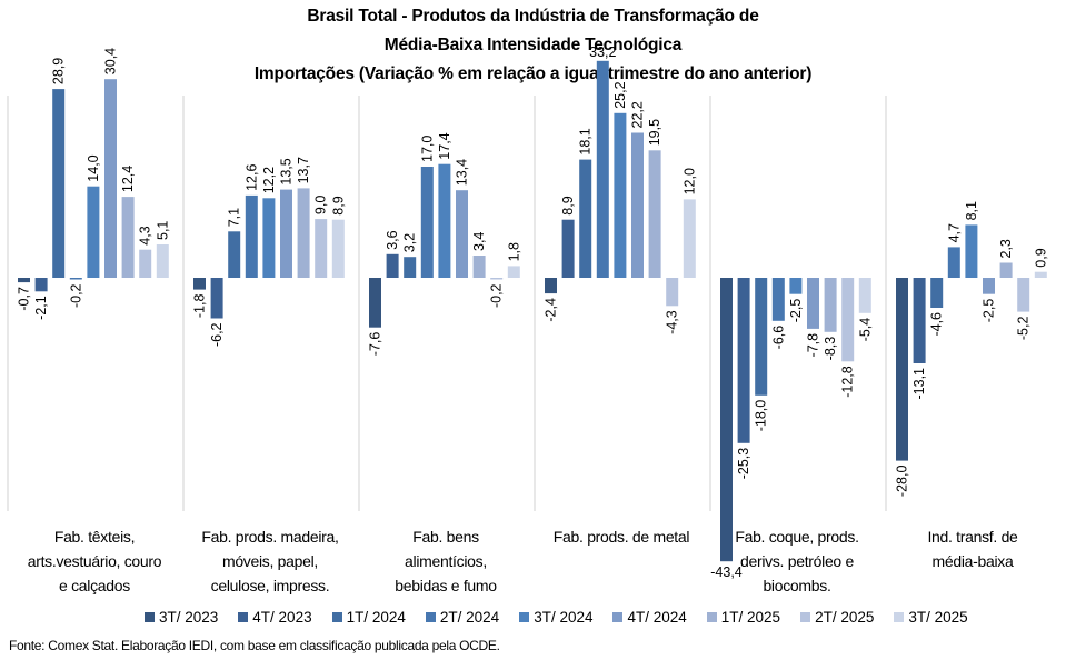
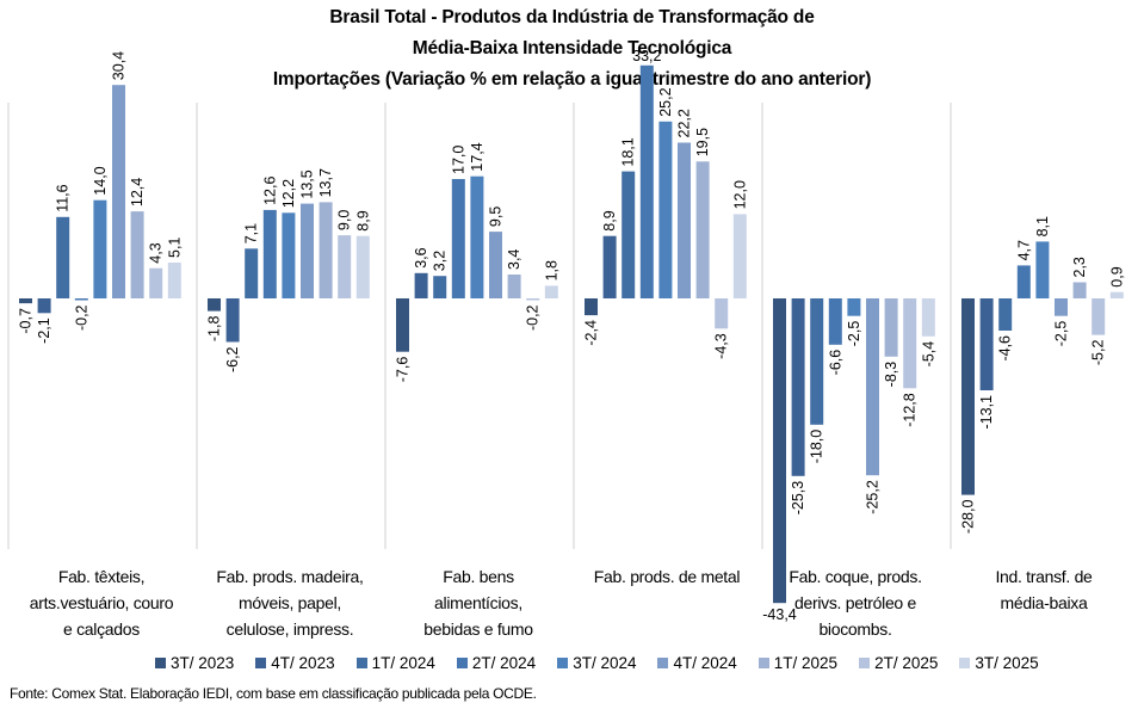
1T/ 2024/Fab. têxteis, arts.vestuário, couro e calçados: 28,9 -> 11,6
4T/ 2024/Fab. bens alimentícios, bebidas e fumo: 13,4 -> 9,5
4T/ 2024/Fab. coque, prods. derivs. petróleo e biocombs.: -7,8 -> -25,2
